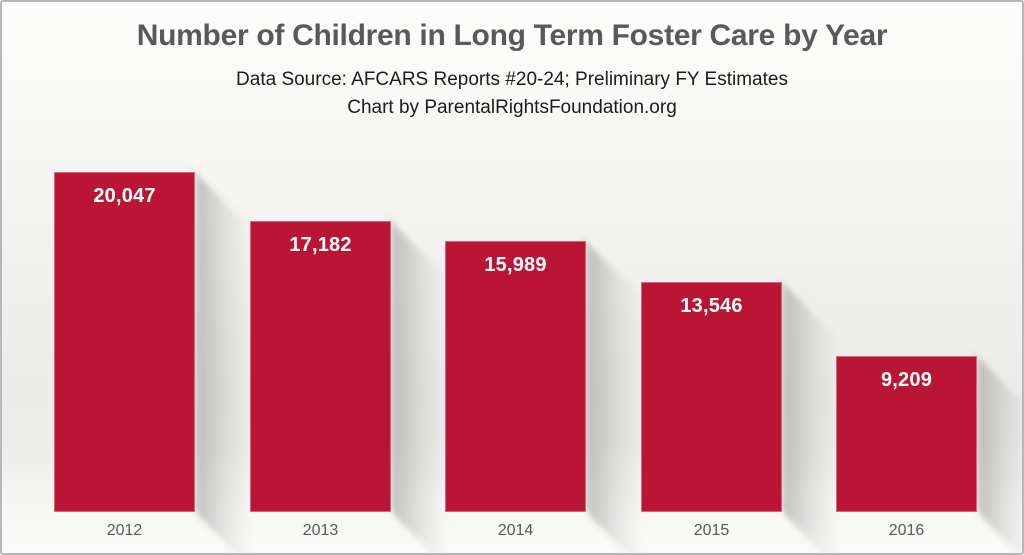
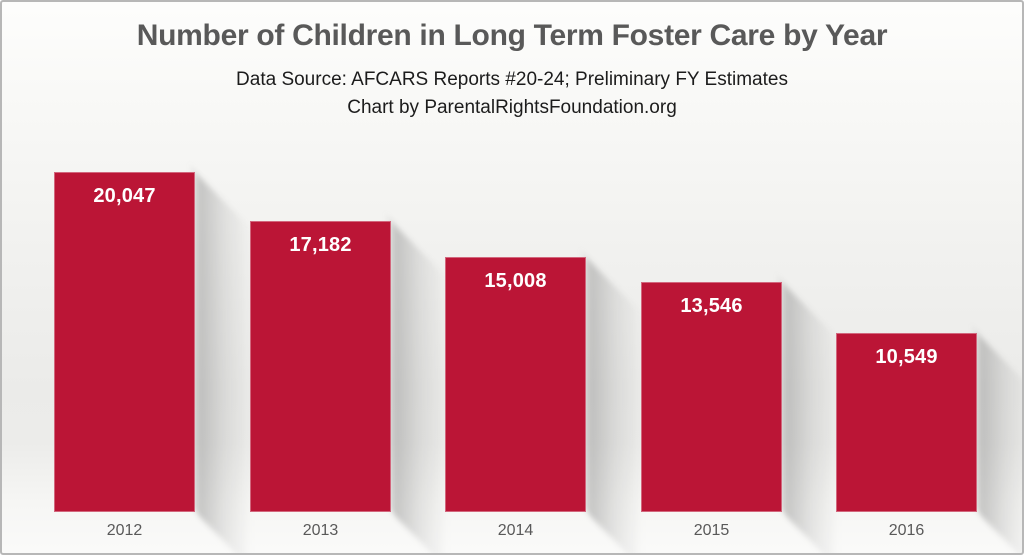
2014: 15,989 -> 15,008
2016: 9,209 -> 10,549
